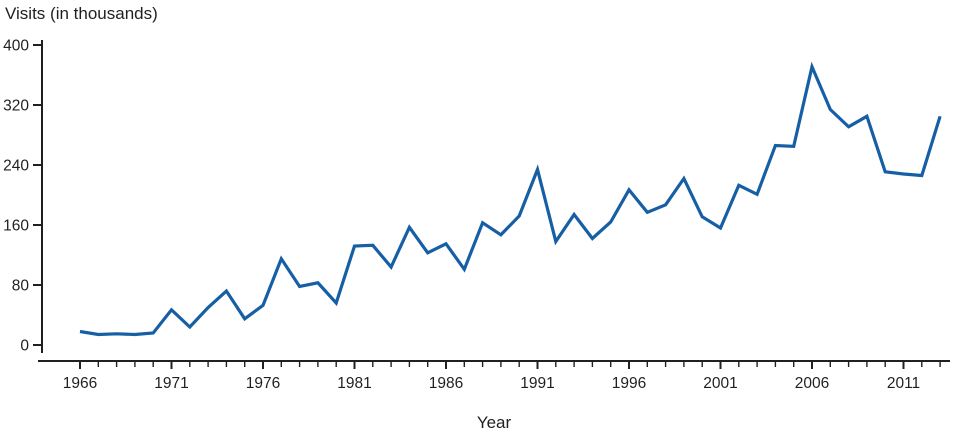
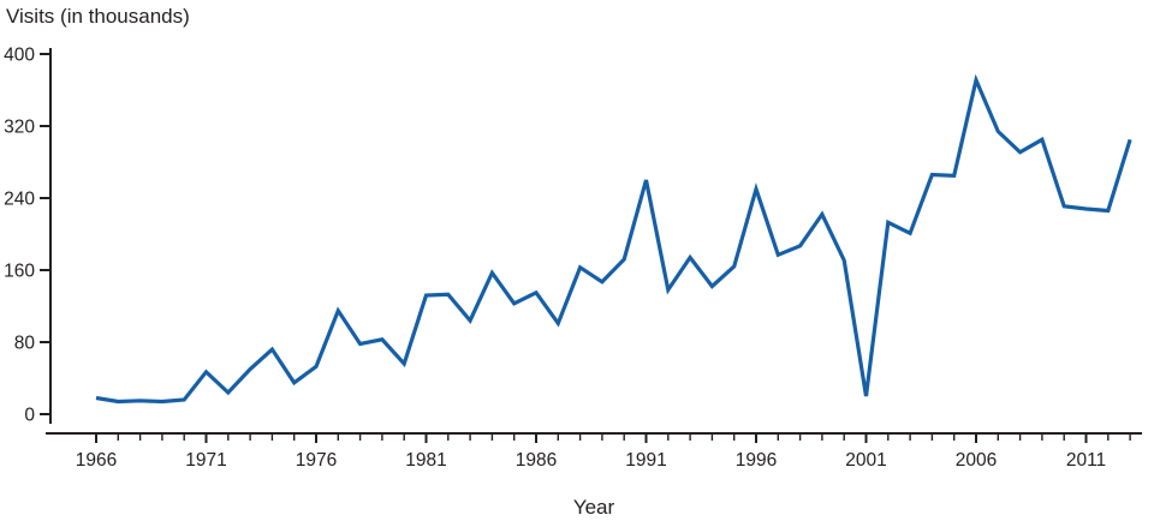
1991: 230 -> 260
1996: 210 -> 250
2001: 160 -> 20
